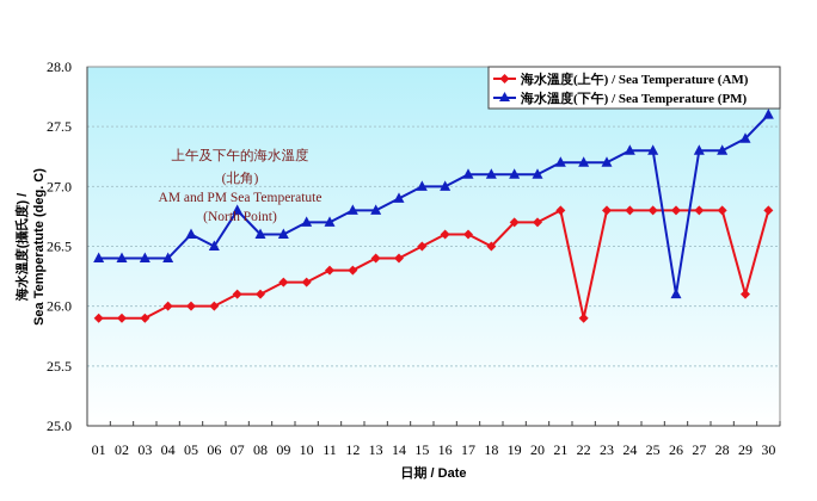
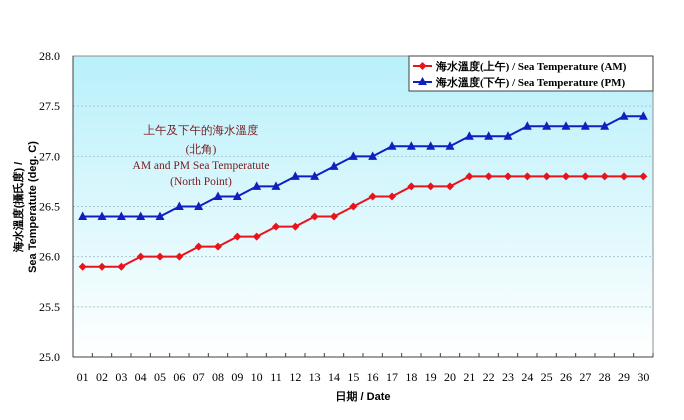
海水溫度(下午) / Sea Temperature (PM)/05: 26.6 -> 26.4
海水溫度(下午) / Sea Temperature (PM)/07: 26.8 -> 26.5
海水溫度(上午) / Sea Temperature (AM)/18: 26.5 -> 26.7
海水溫度(上午) / Sea Temperature (AM)/22: 25.9 -> 26.8
海水溫度(下午) / Sea Temperature (PM)/26: 26.1 -> 27.3
海水溫度(上午) / Sea Temperature (AM)/29: 26.1 -> 26.8
海水溫度(下午) / Sea Temperature (PM)/30: 27.6 -> 27.4
